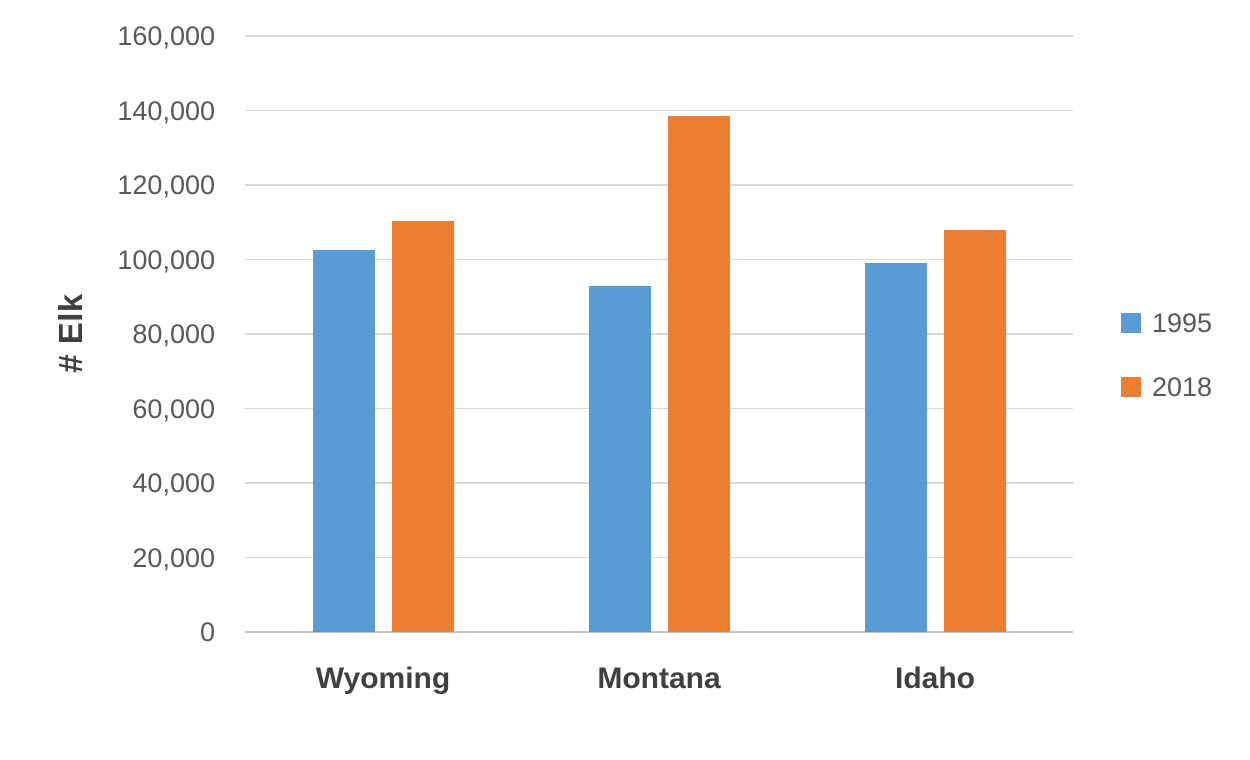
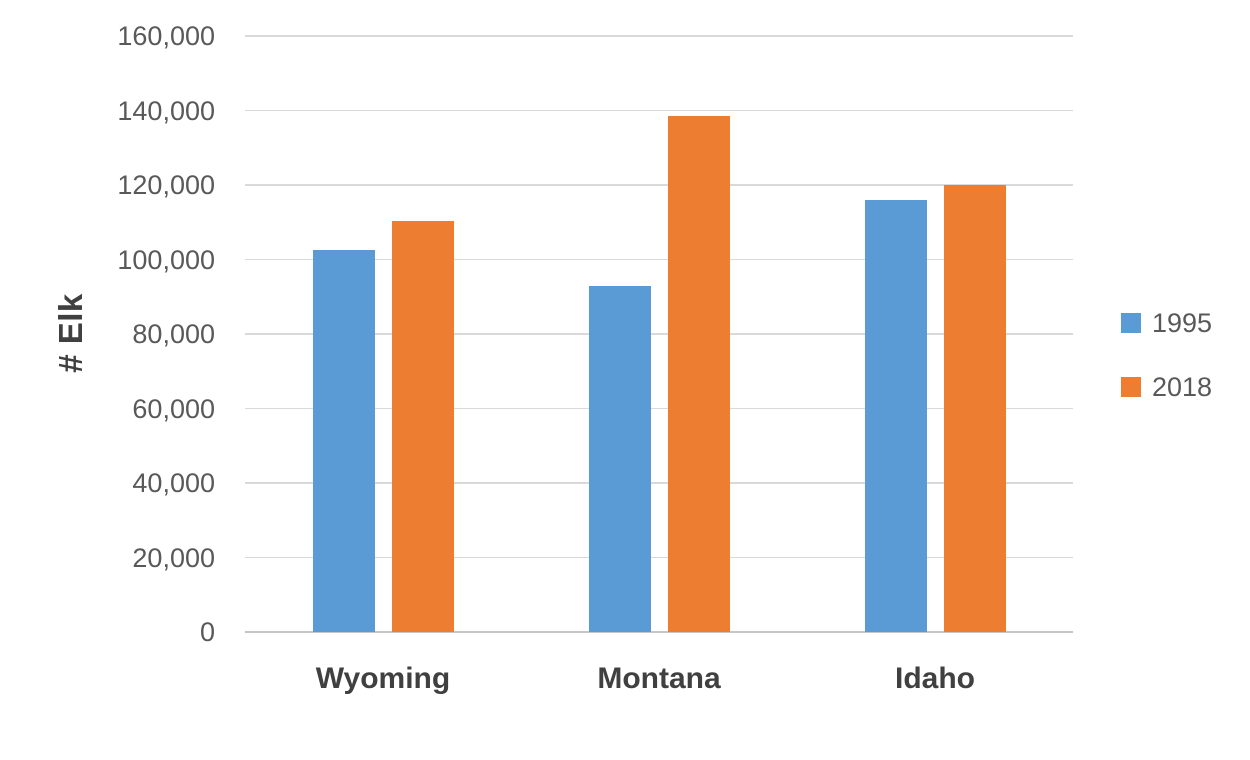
1995/Idaho: 99000 -> 116000
2018/Idaho: 108000 -> 120000
